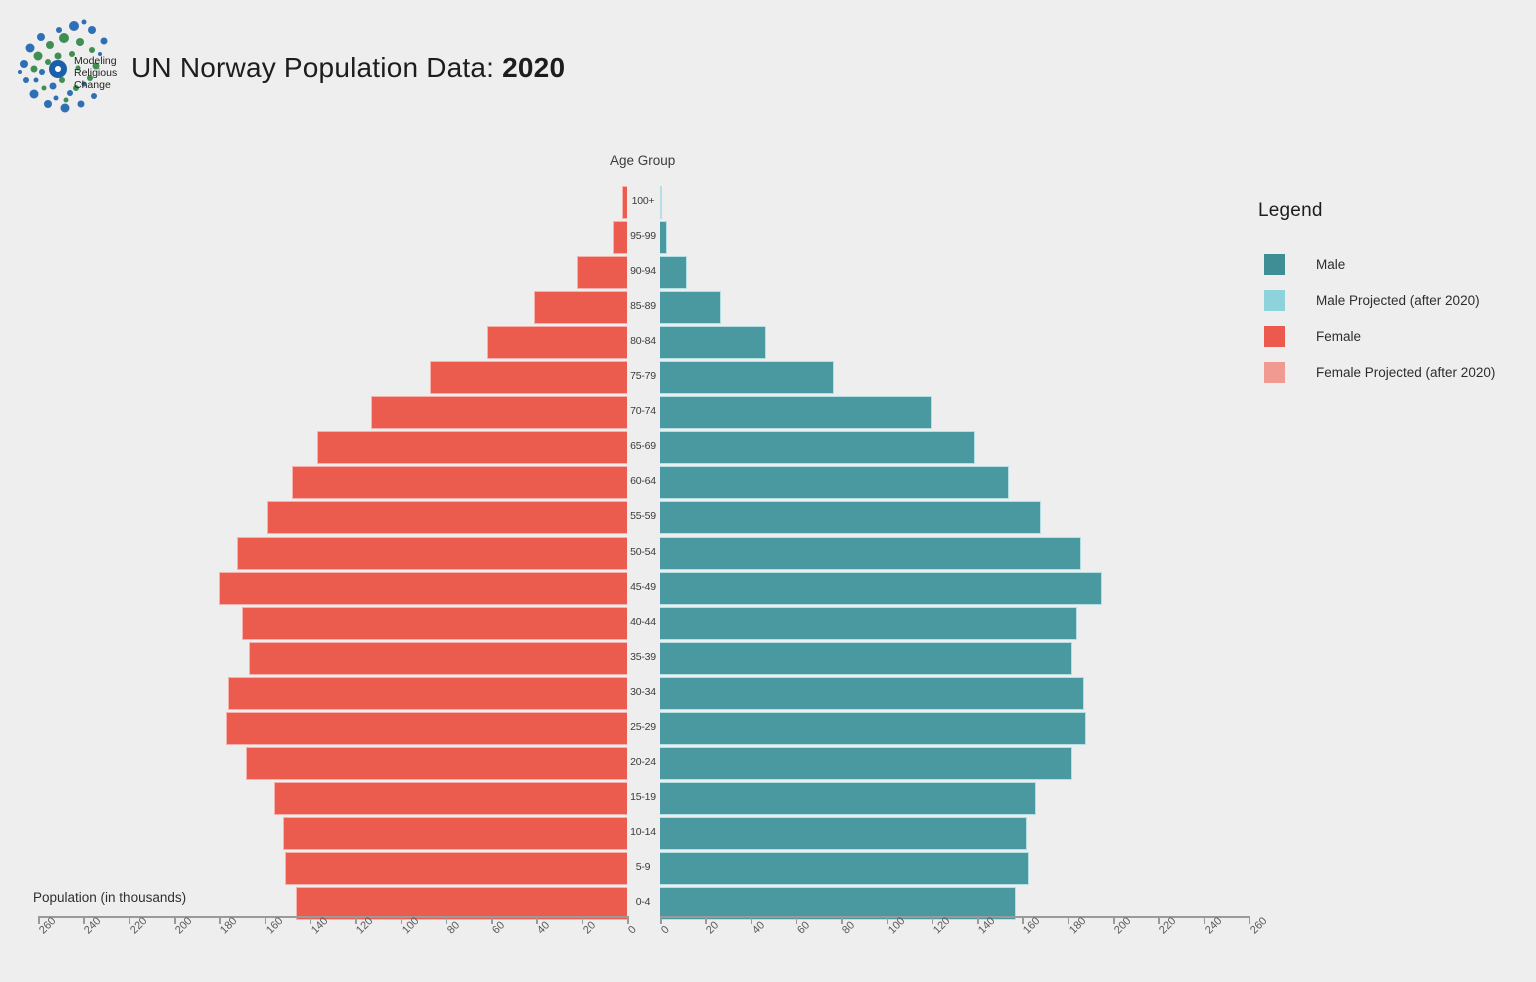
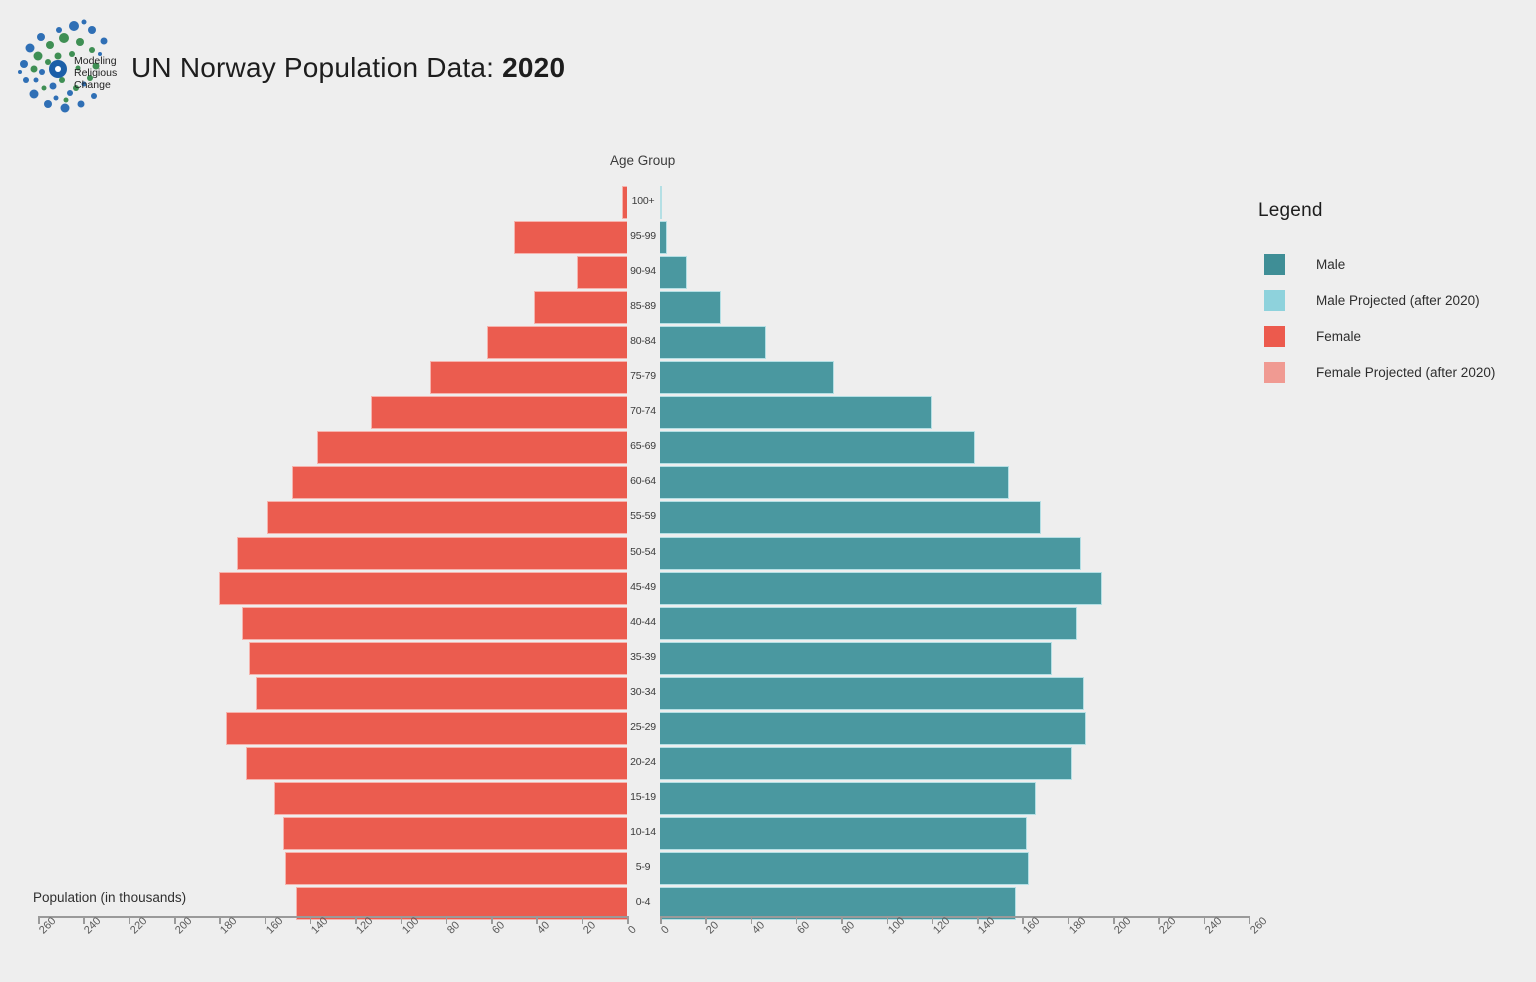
Female/95-99: 6 -> 50
Male/35-39: 182 -> 173
Female/30-34: 176 -> 164
